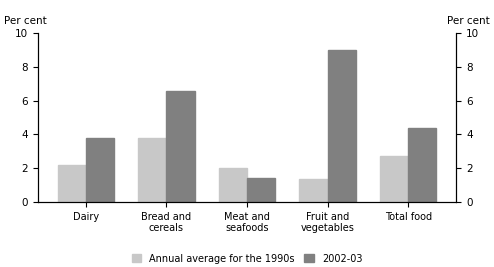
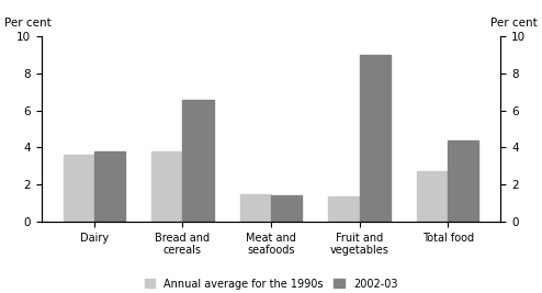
Annual average for the 1990s/Dairy: 2.2 -> 3.6
Annual average for the 1990s/Meat and seafoods: 2.0 -> 1.5
